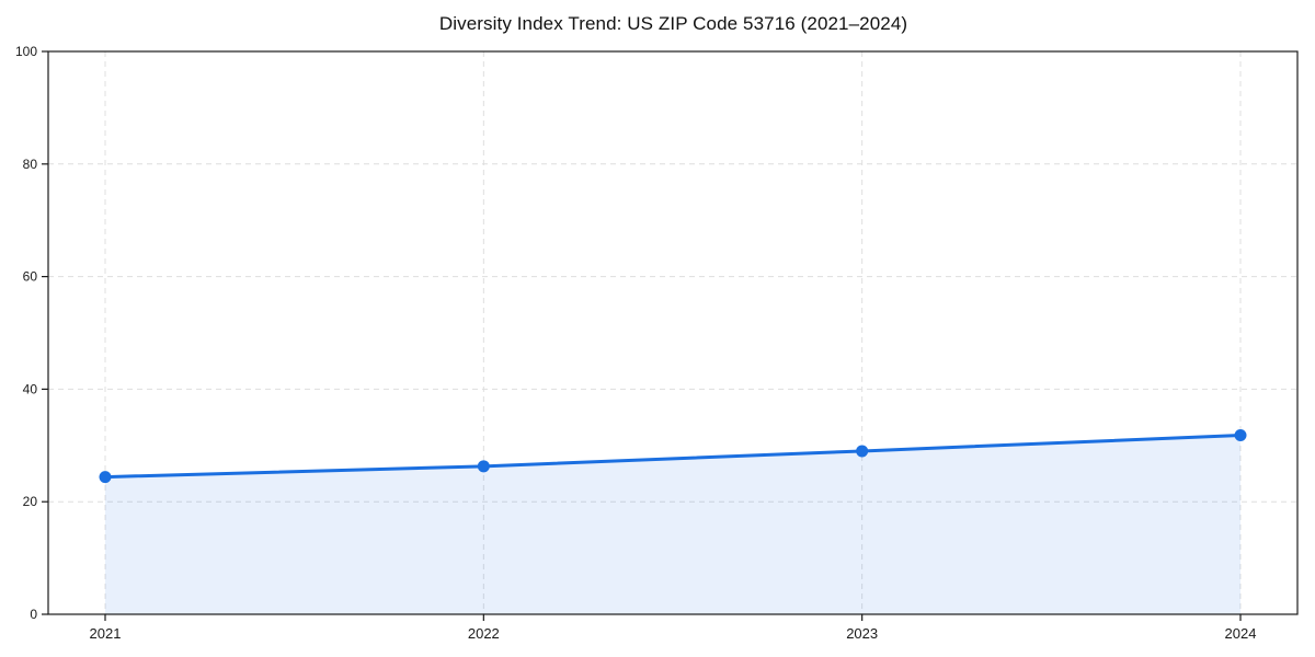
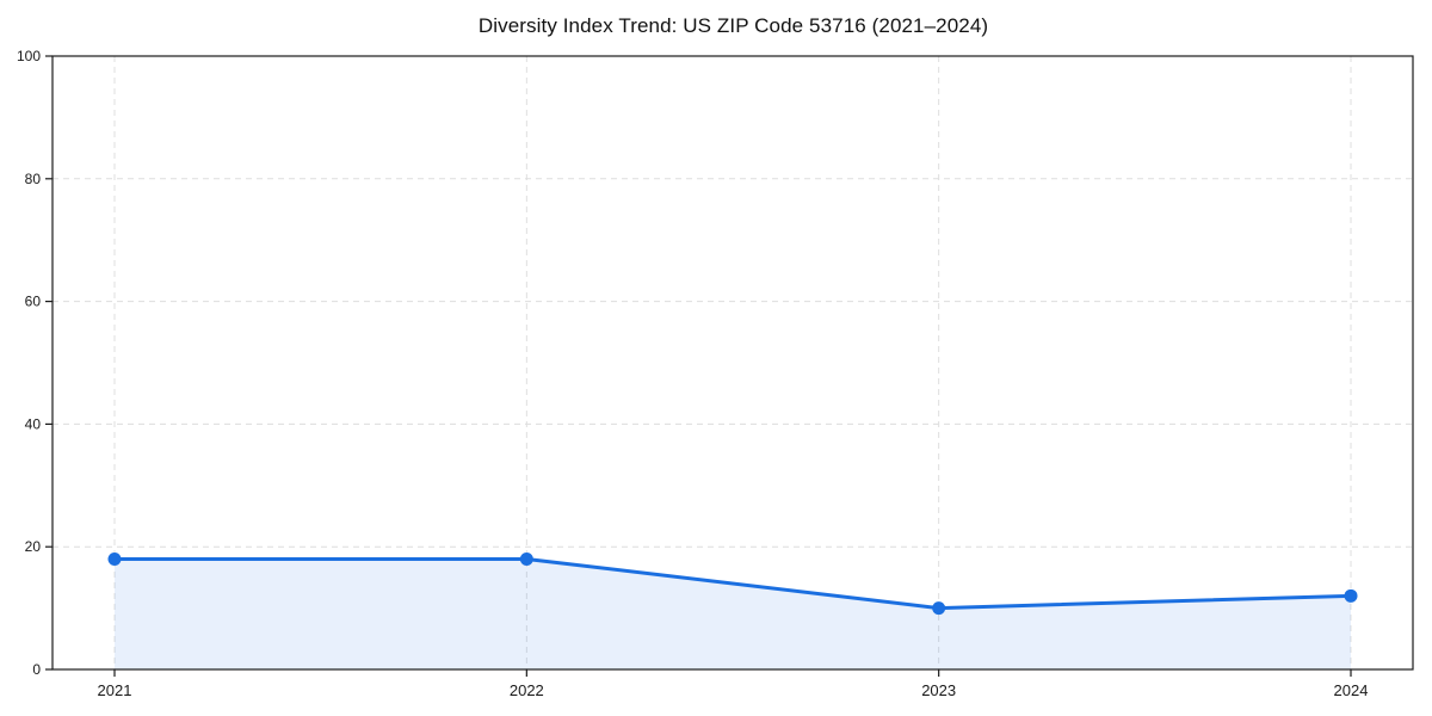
2021: 24 -> 18
2022: 26 -> 18
2023: 29 -> 10
2024: 32 -> 12
